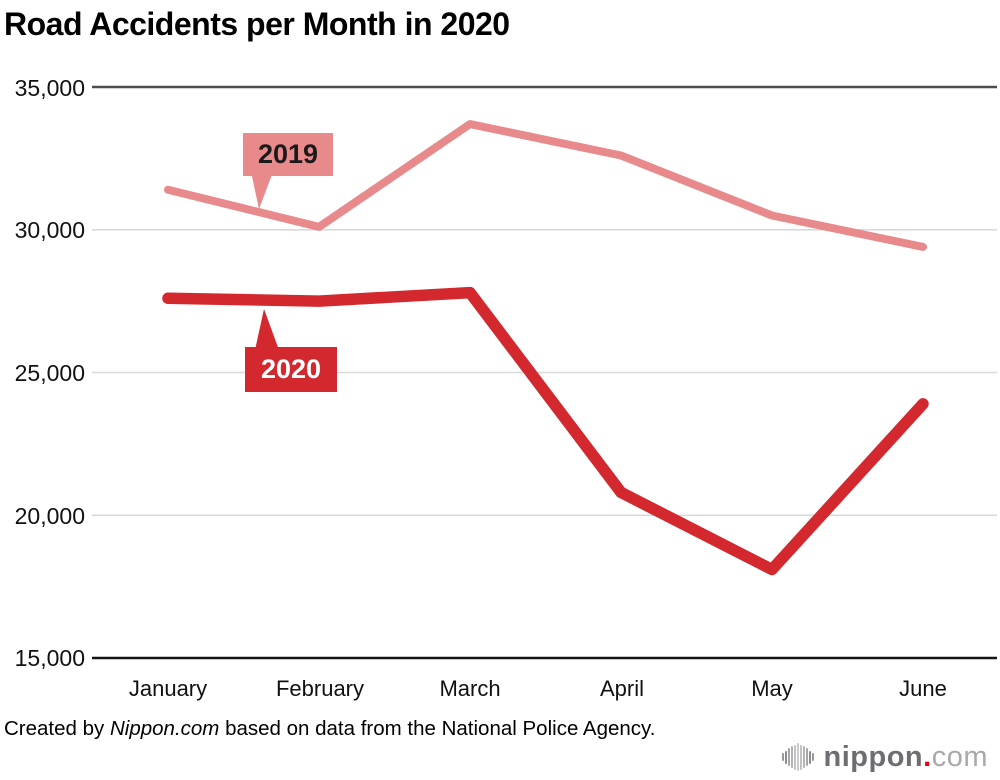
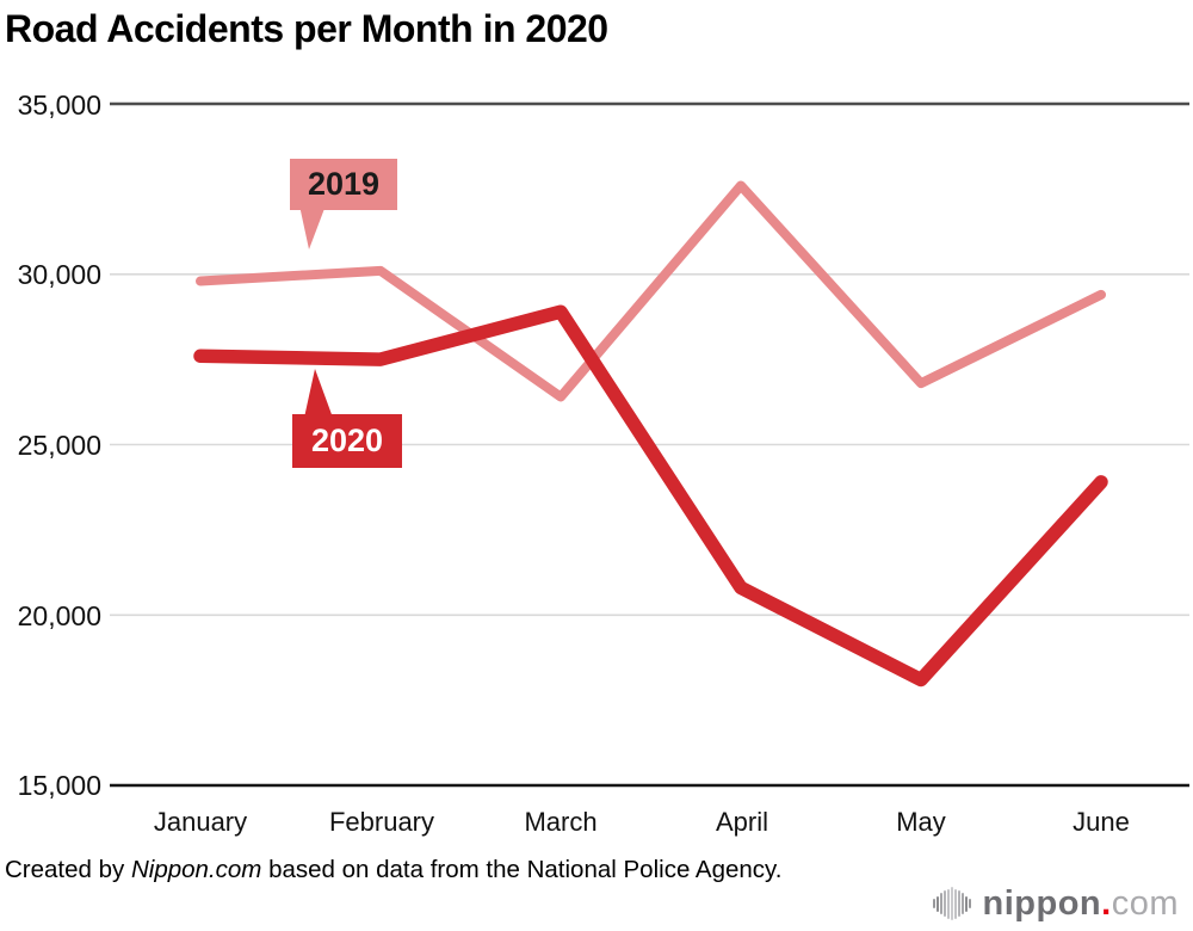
2019/January: 31400 -> 29800
2019/March: 33700 -> 26400
2020/March: 27800 -> 28900
2019/May: 30500 -> 26800
